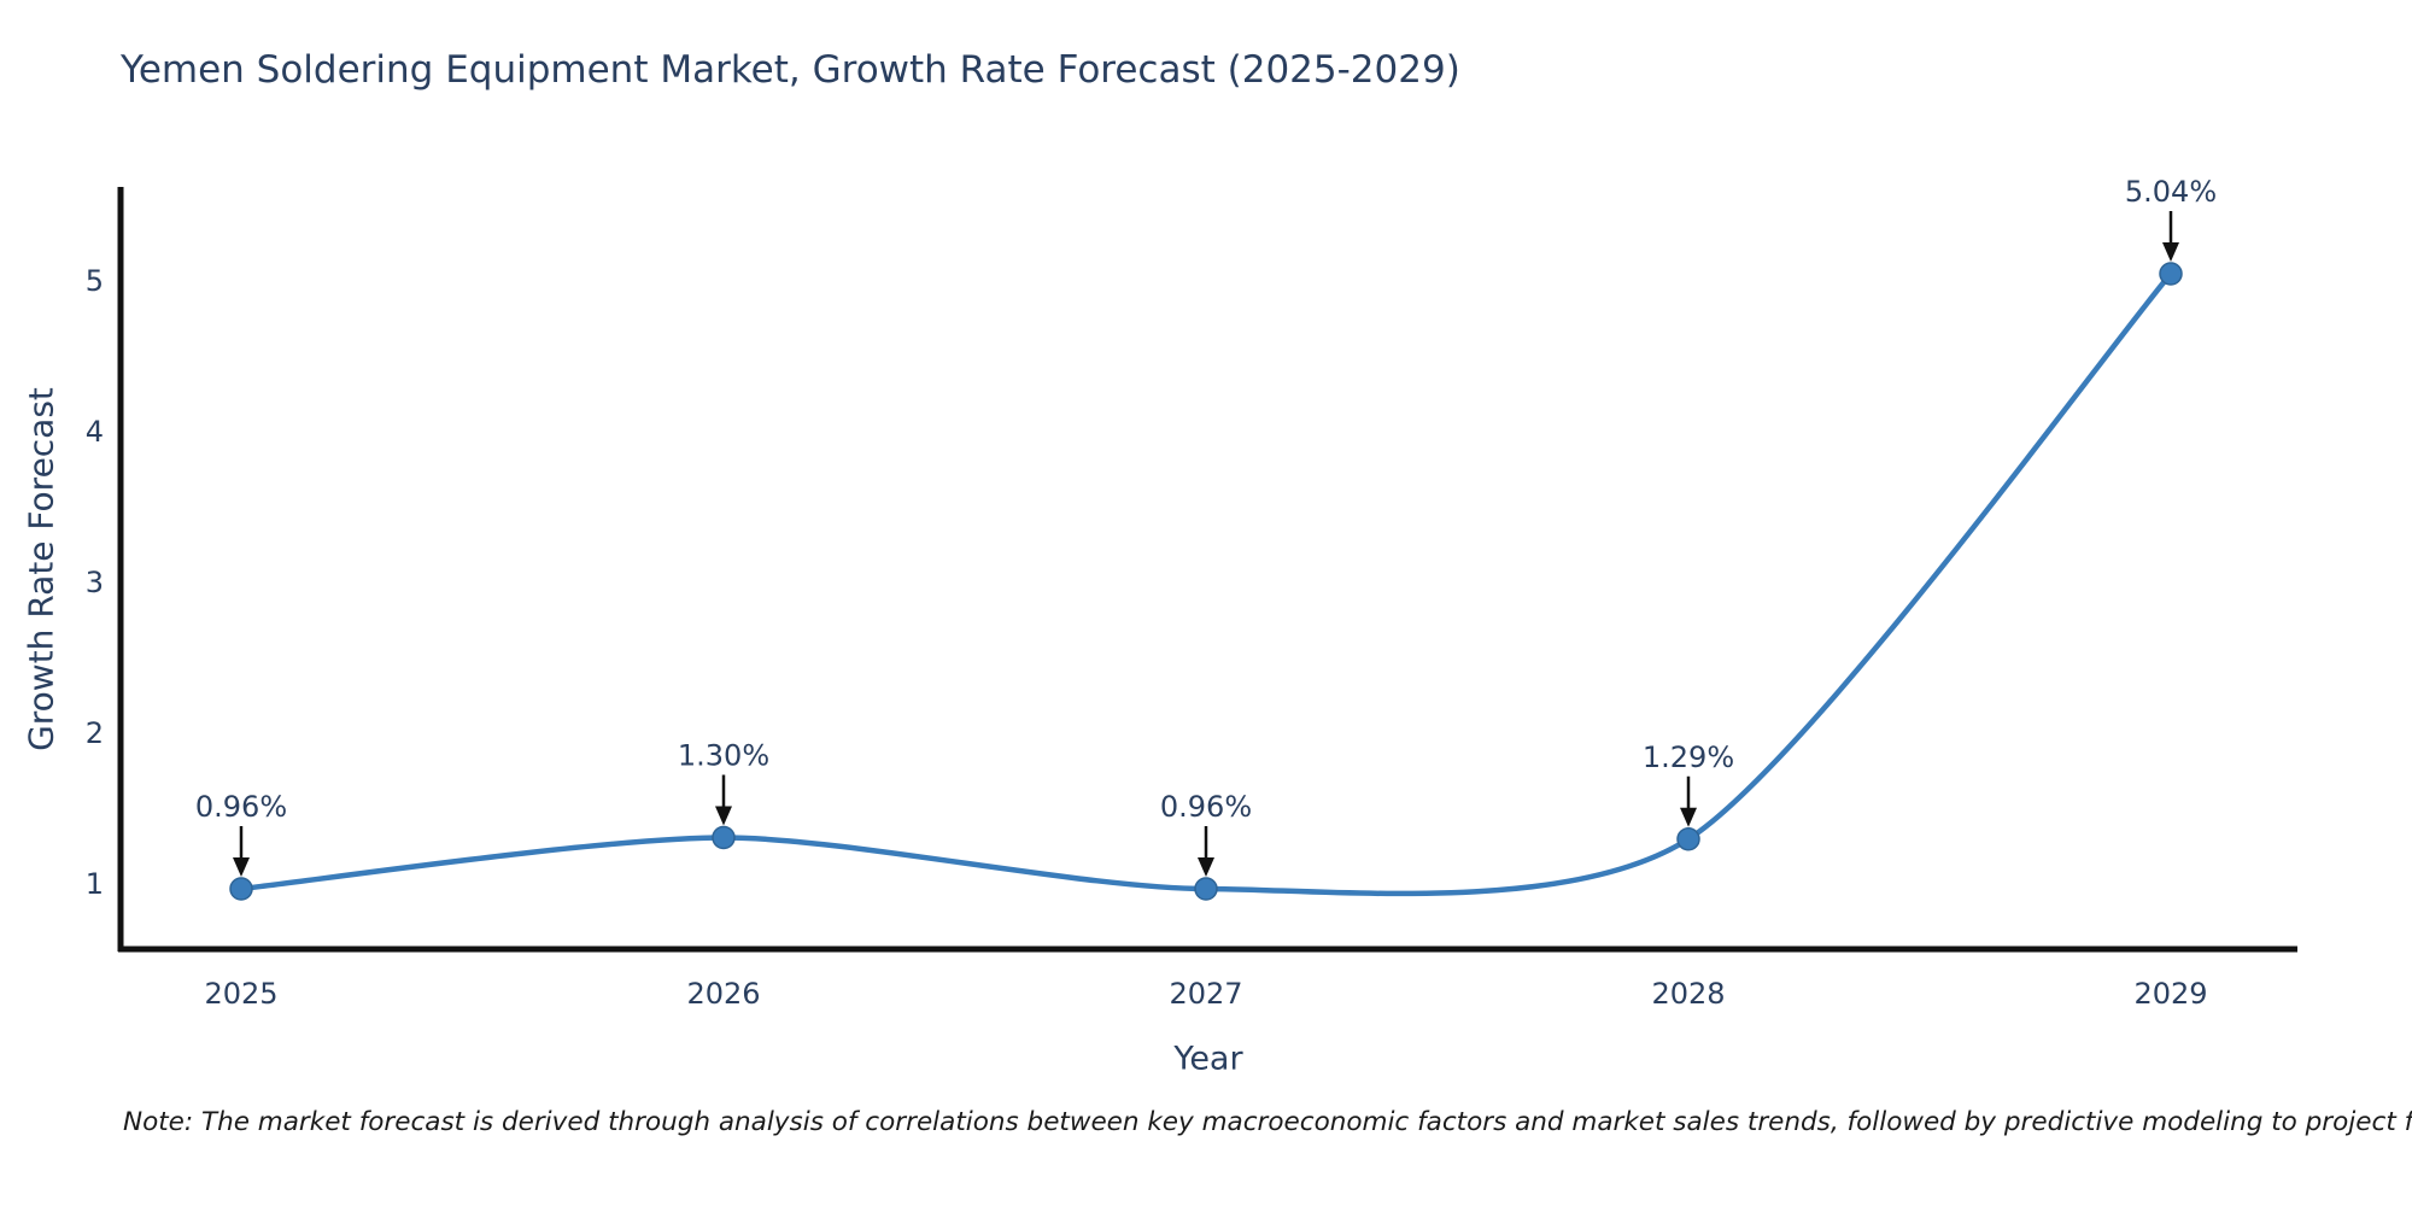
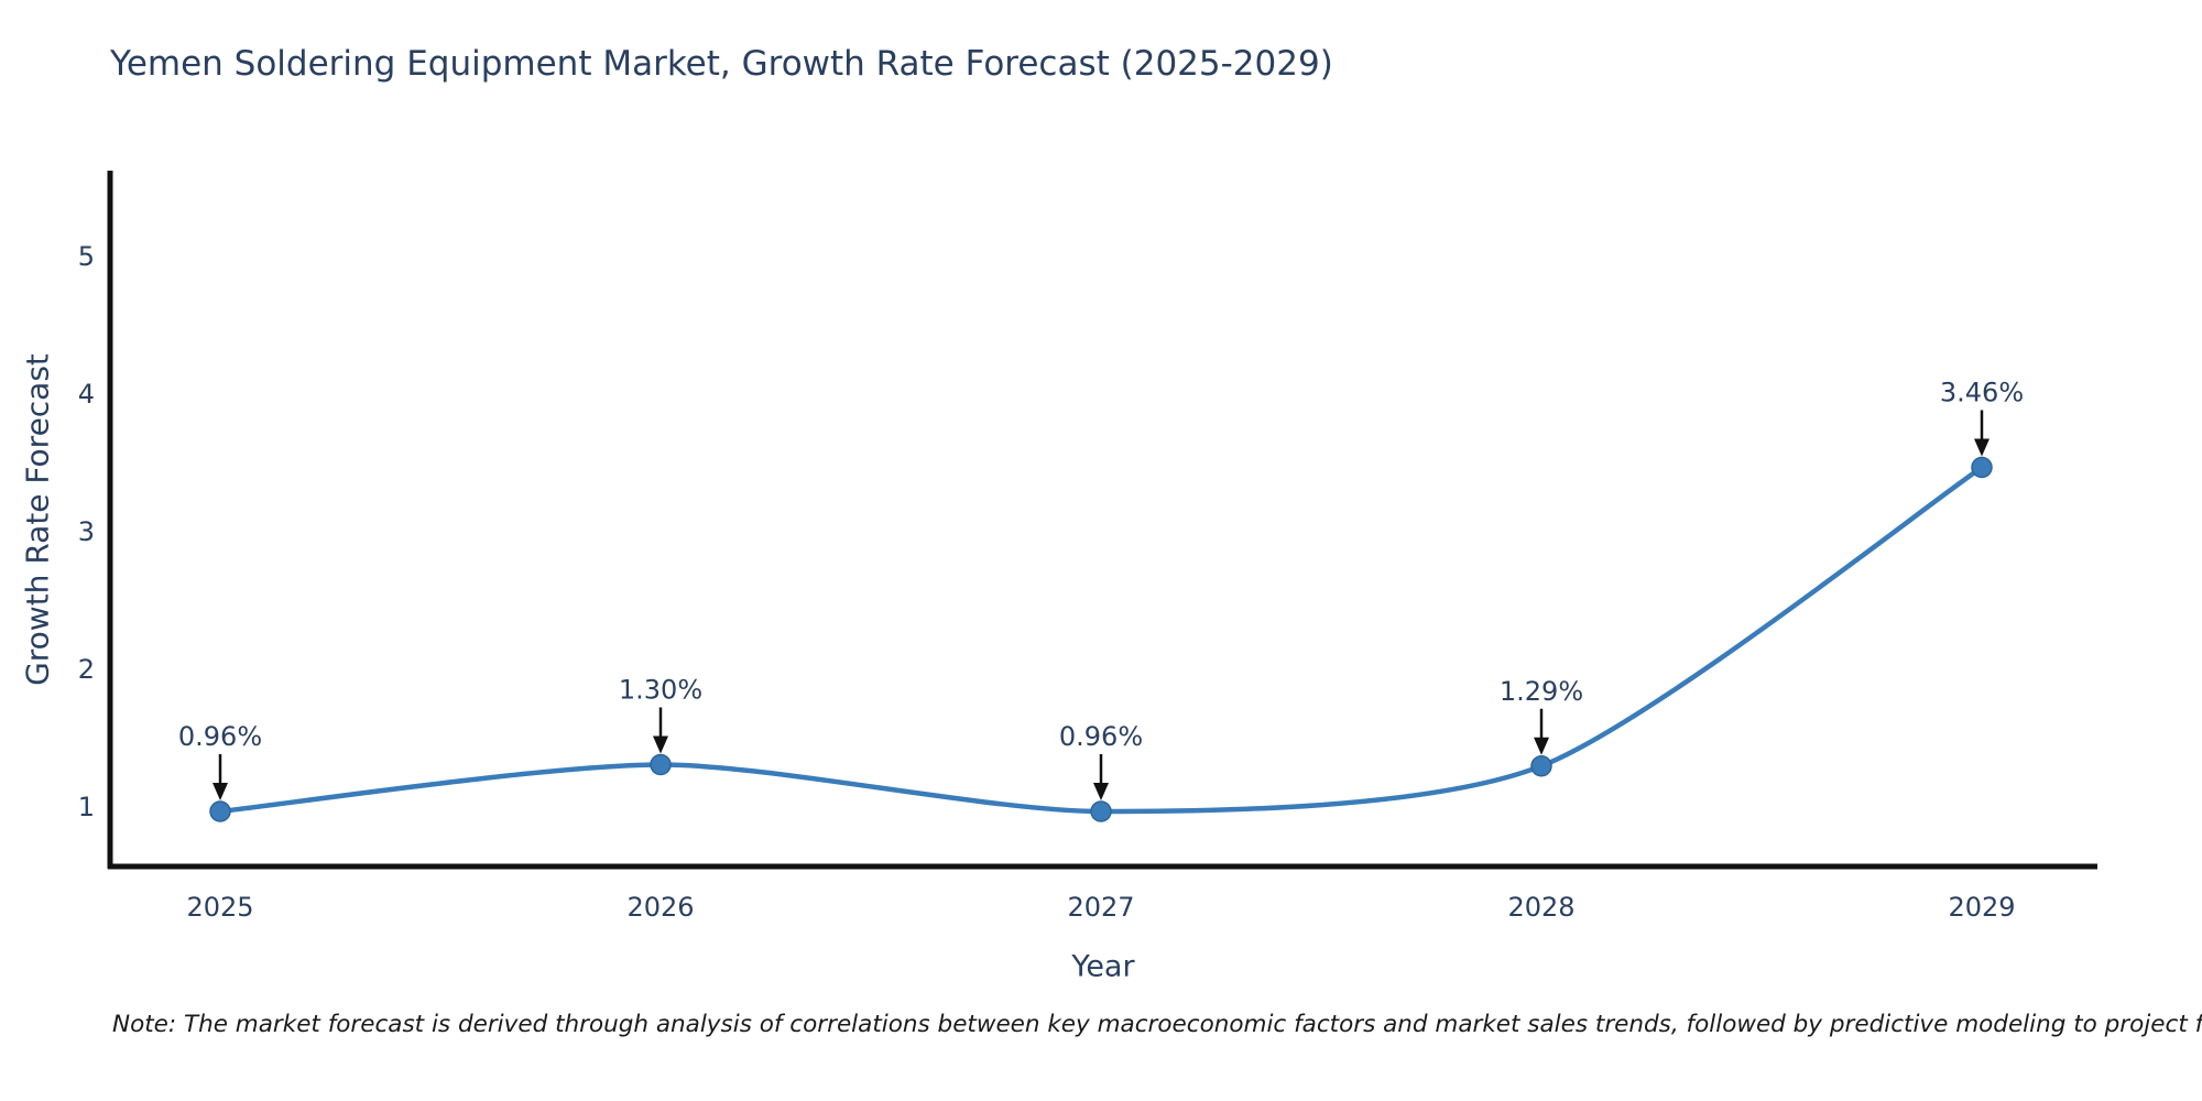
2029: 5.04% -> 3.46%
